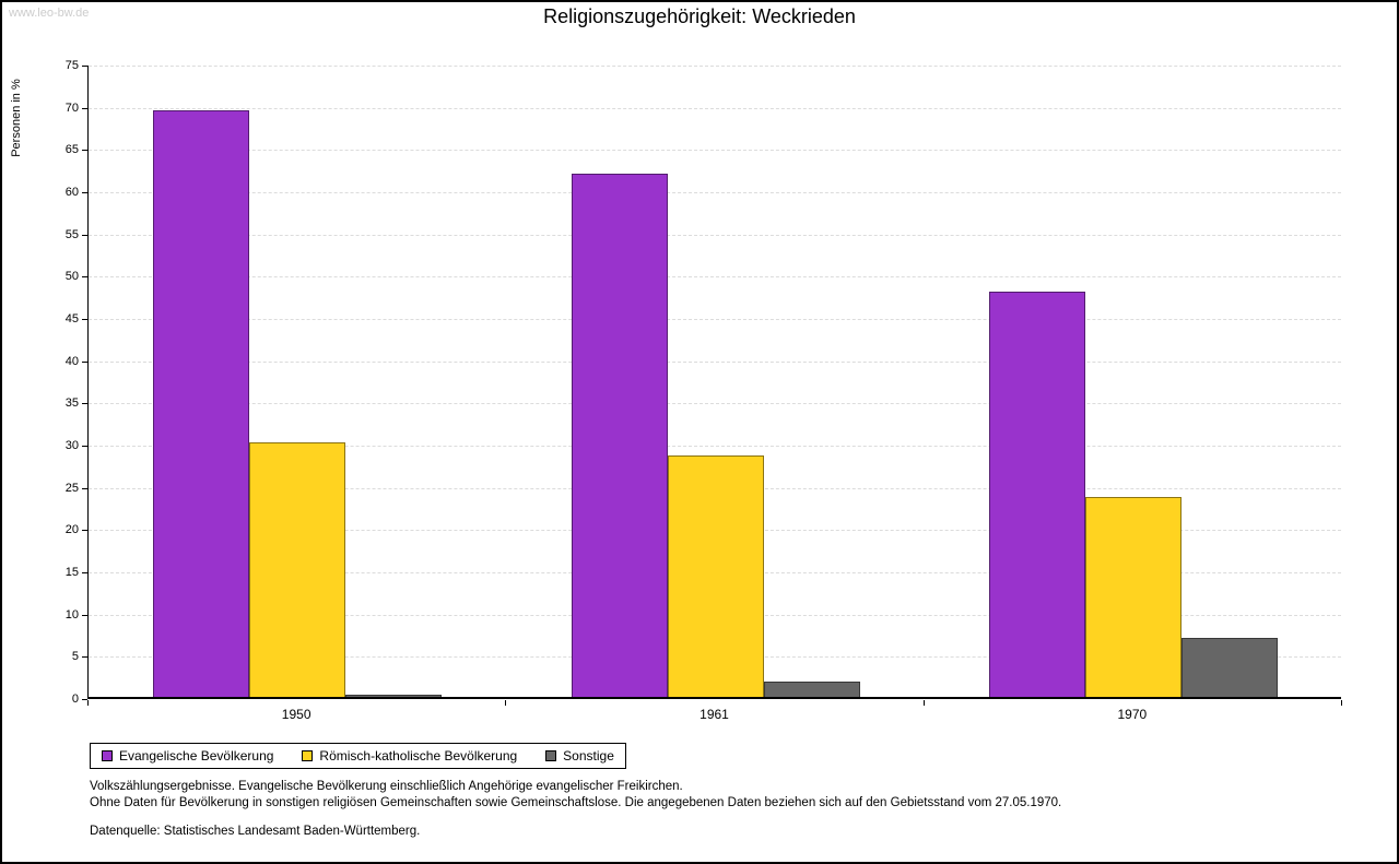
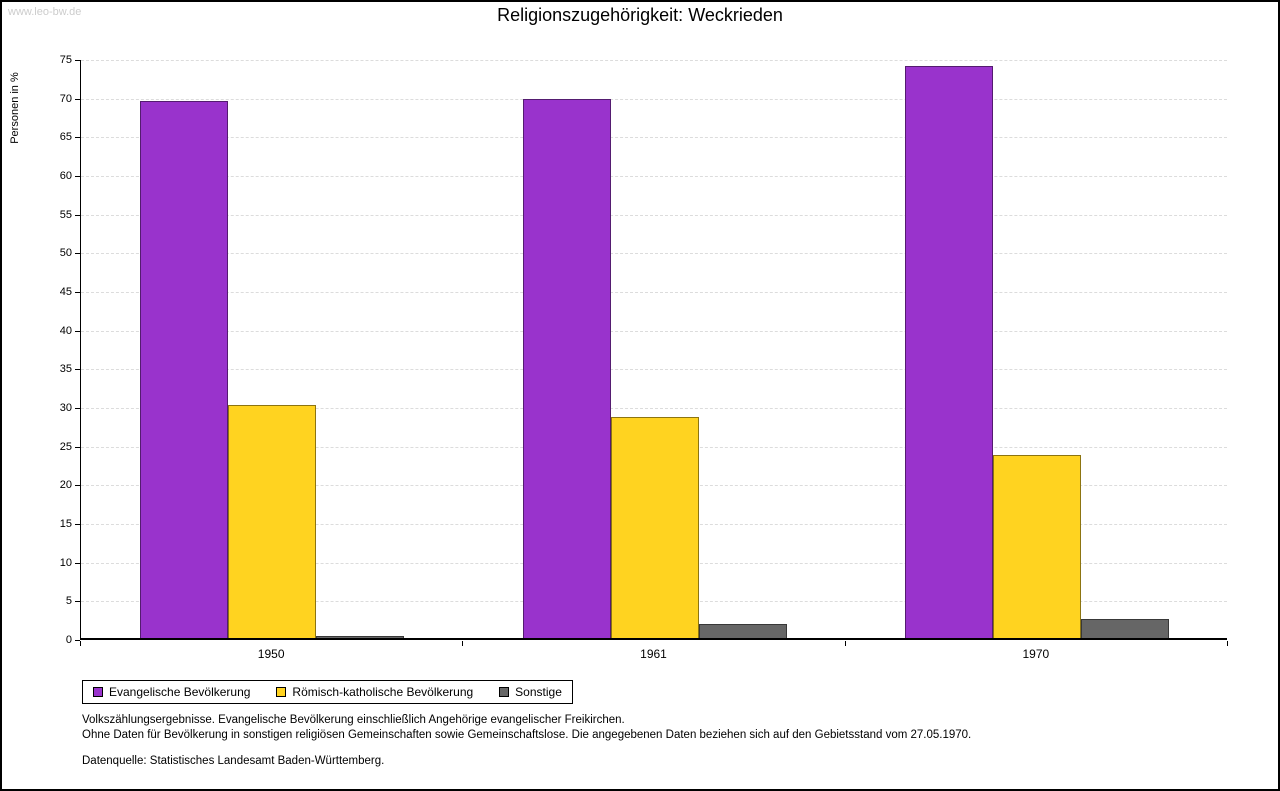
Evangelische Bevölkerung/1961: 62 -> 70
Evangelische Bevölkerung/1970: 48 -> 74
Sonstige/1970: 7 -> 2
